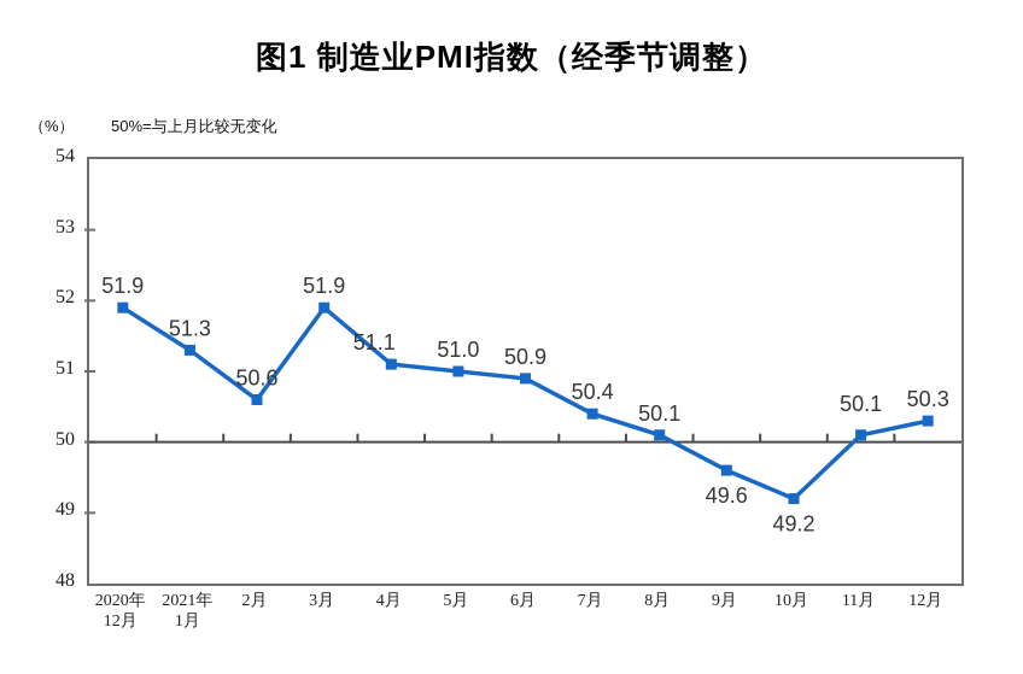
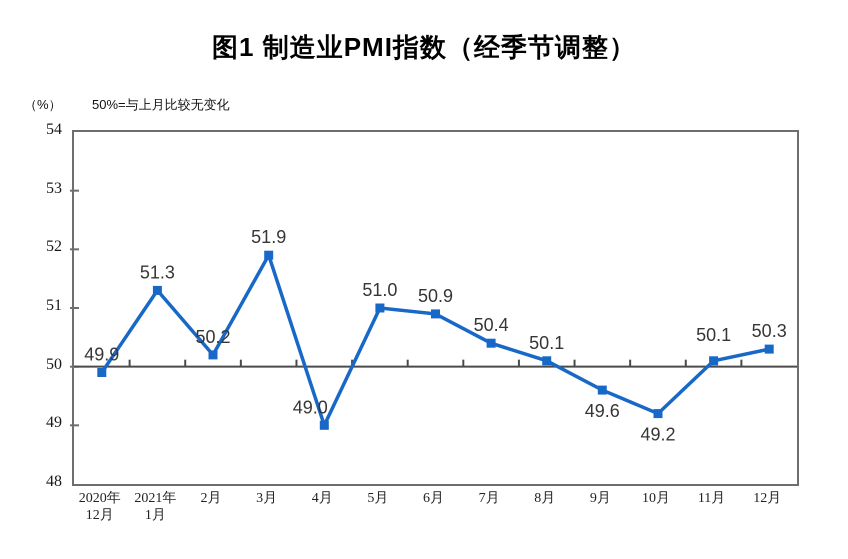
2020年 12月: 51.9 -> 49.9
2月: 50.6 -> 50.2
4月: 51.1 -> 49.0
